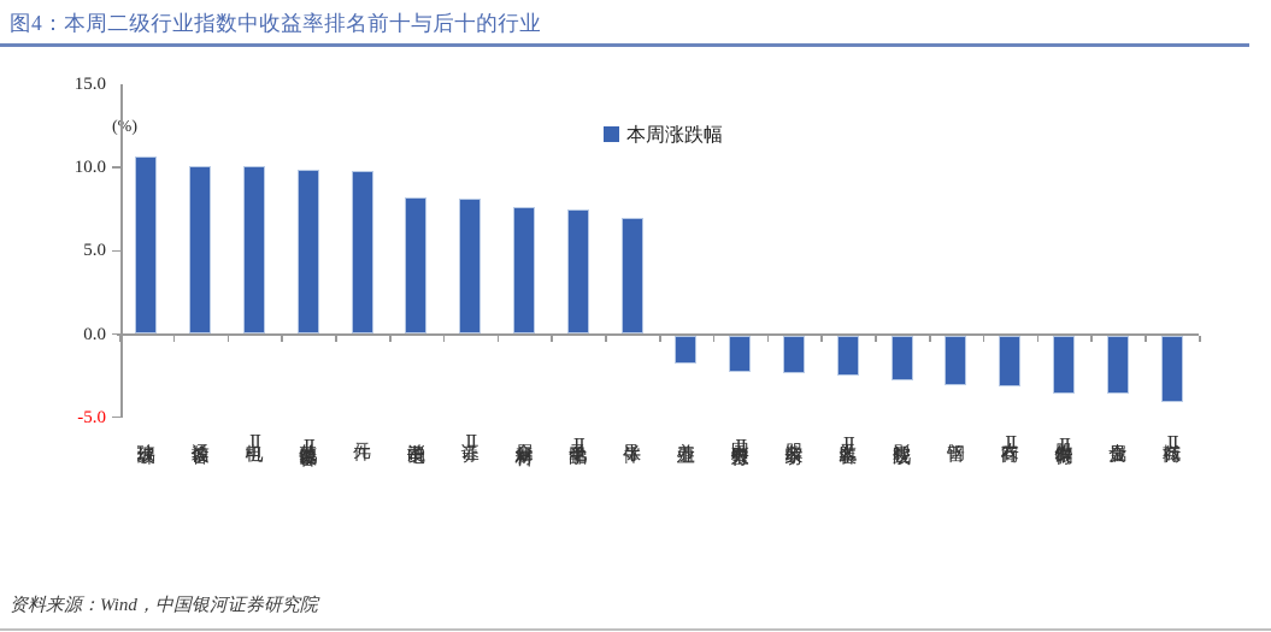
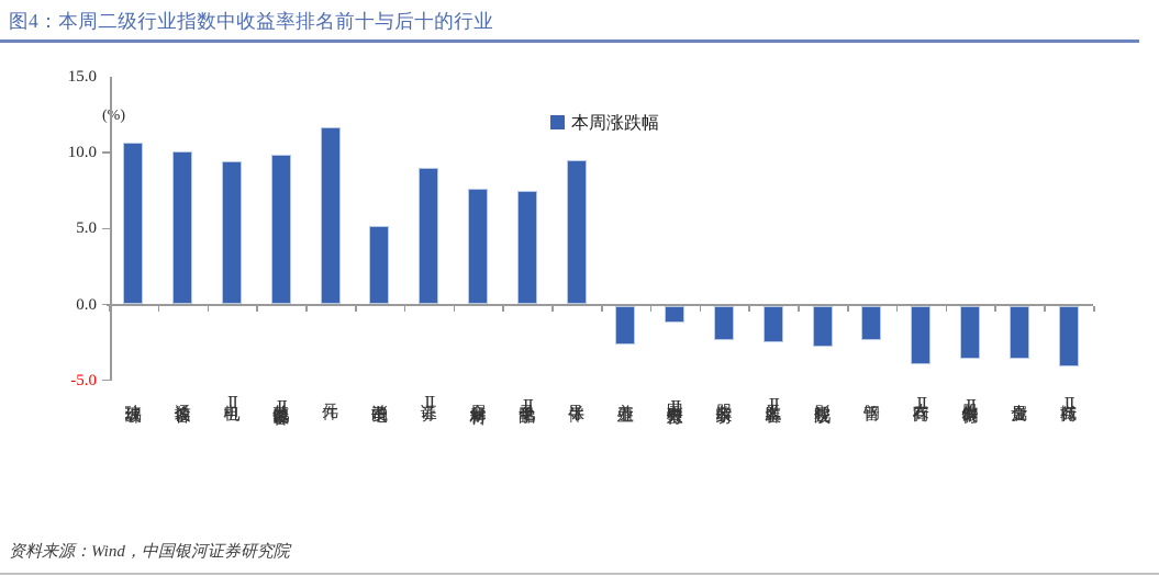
电机Ⅱ: 10.1 -> 9.4
元件: 9.8 -> 11.7
消费电子: 8.2 -> 5.2
证券Ⅱ: 8.1 -> 9.0
半导体: 7.0 -> 9.5
养殖业: -1.7 -> -2.6
国有大型银行Ⅱ: -2.2 -> -1.1
普钢: -3.0 -> -2.3
农商行Ⅱ: -3.1 -> -3.9
